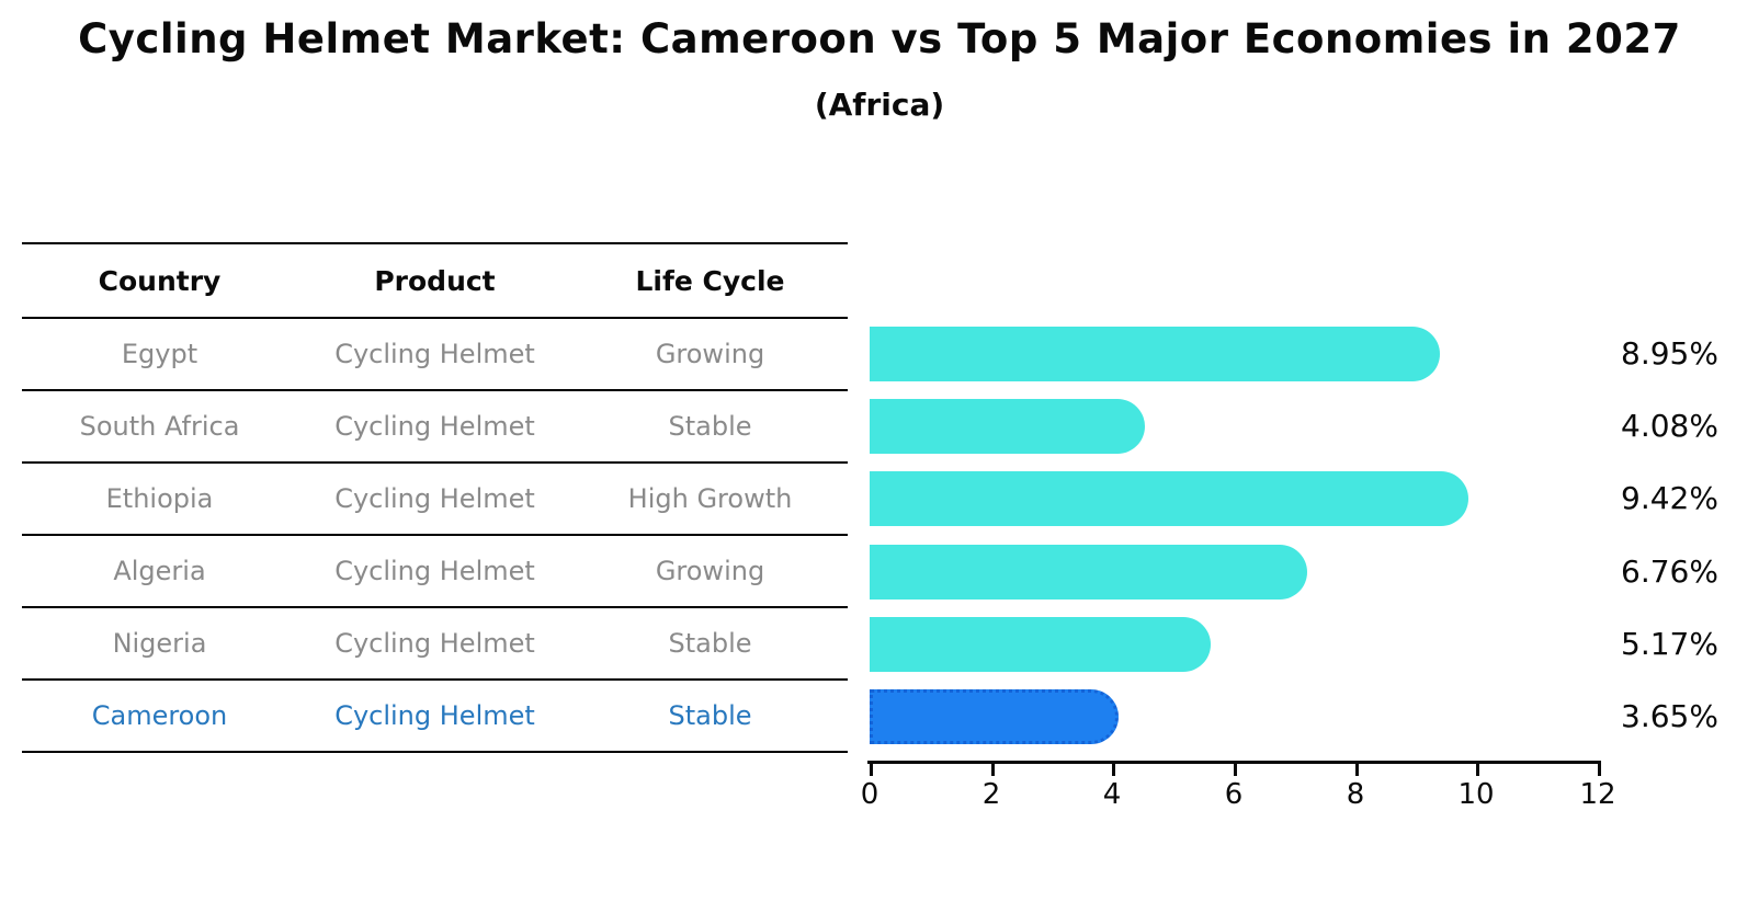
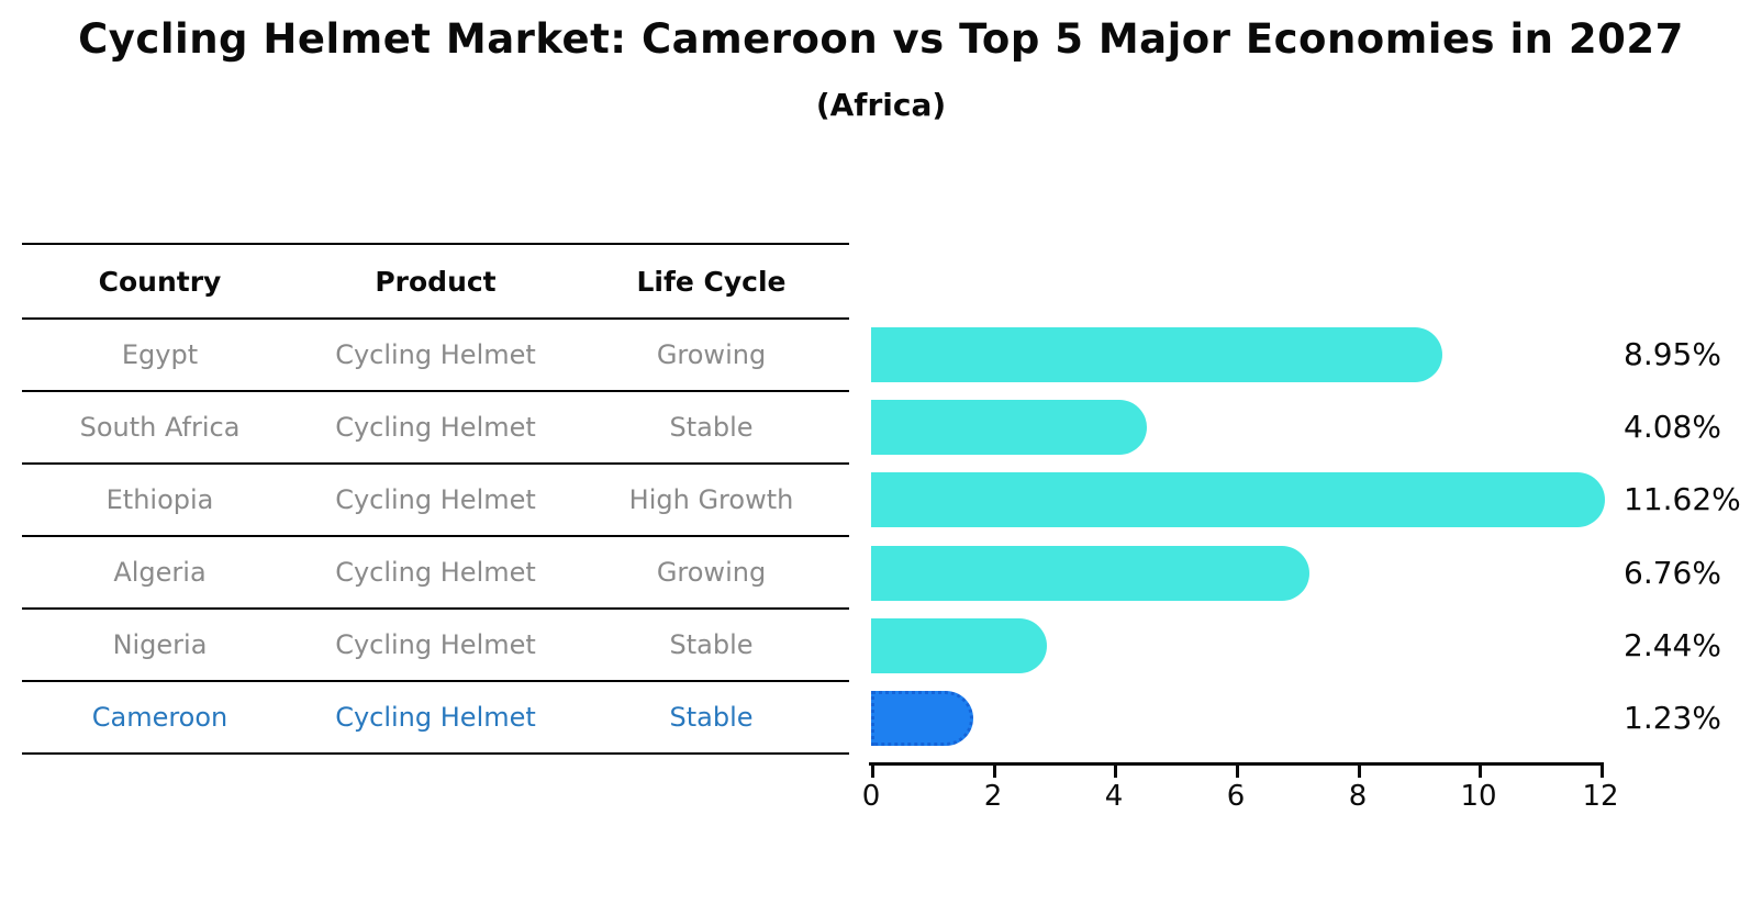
Ethiopia: 9.42% -> 11.62%
Nigeria: 5.17% -> 2.44%
Cameroon: 3.65% -> 1.23%
